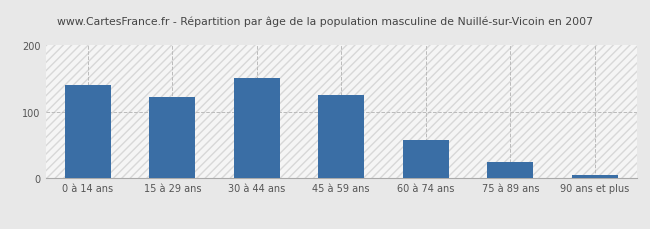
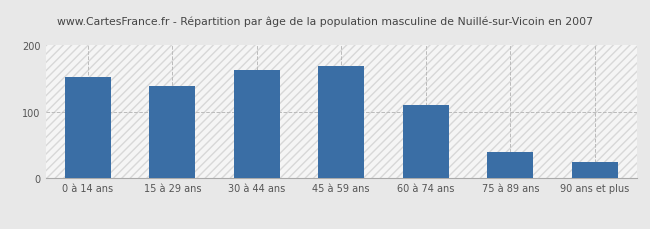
0 à 14 ans: 140 -> 152
15 à 29 ans: 122 -> 138
30 à 44 ans: 150 -> 162
45 à 59 ans: 125 -> 168
60 à 74 ans: 57 -> 110
75 à 89 ans: 25 -> 40
90 ans et plus: 5 -> 24
